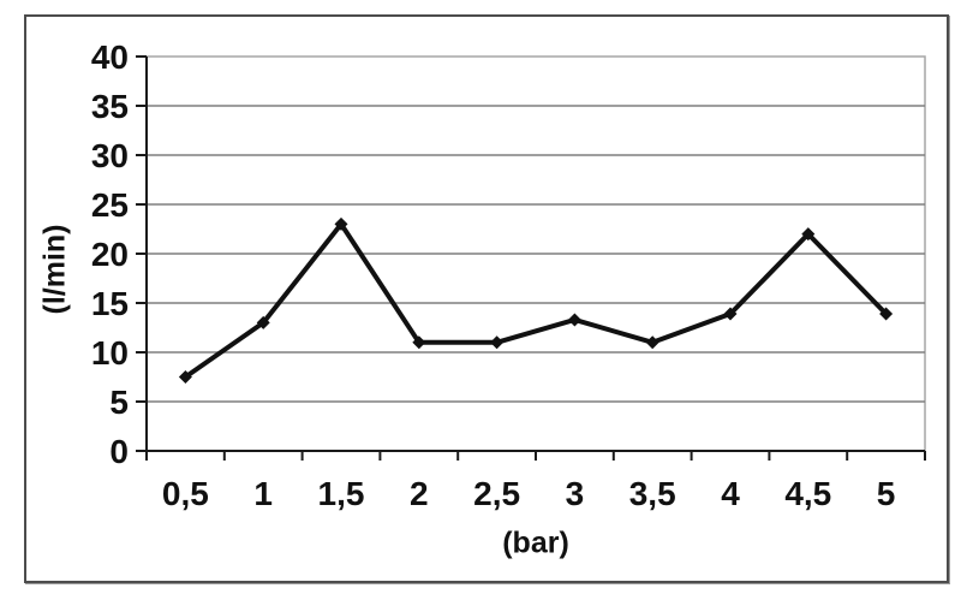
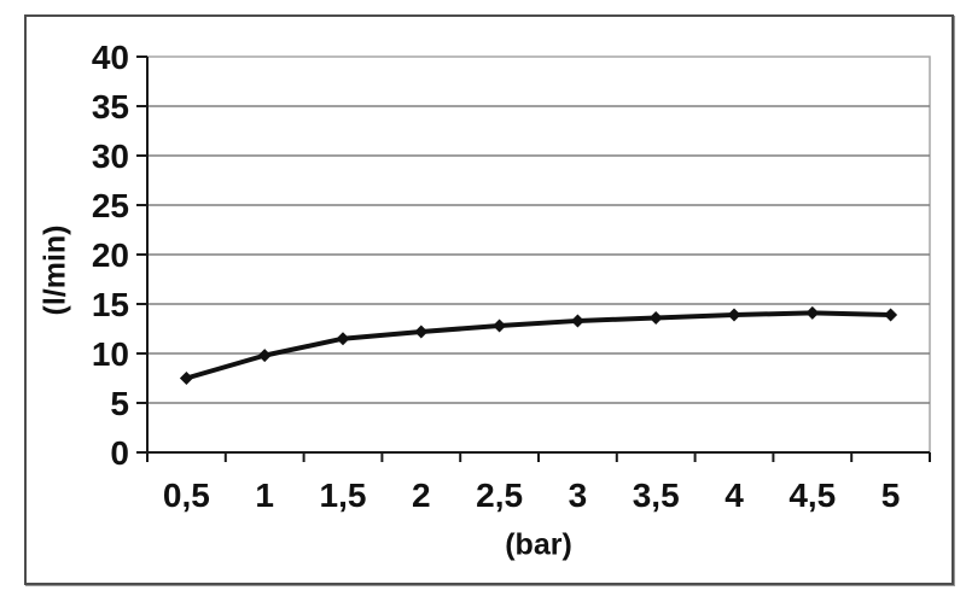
1: 13 -> 10
1,5: 23 -> 12
2: 11 -> 12
2,5: 11 -> 13
3,5: 11 -> 14
4,5: 22 -> 14
